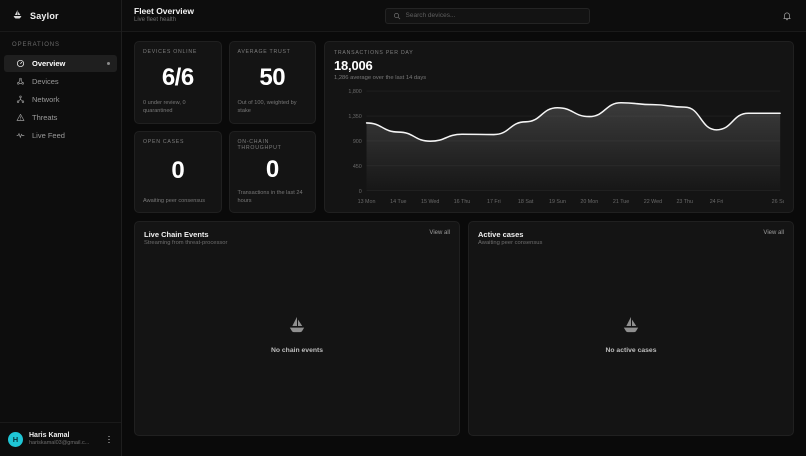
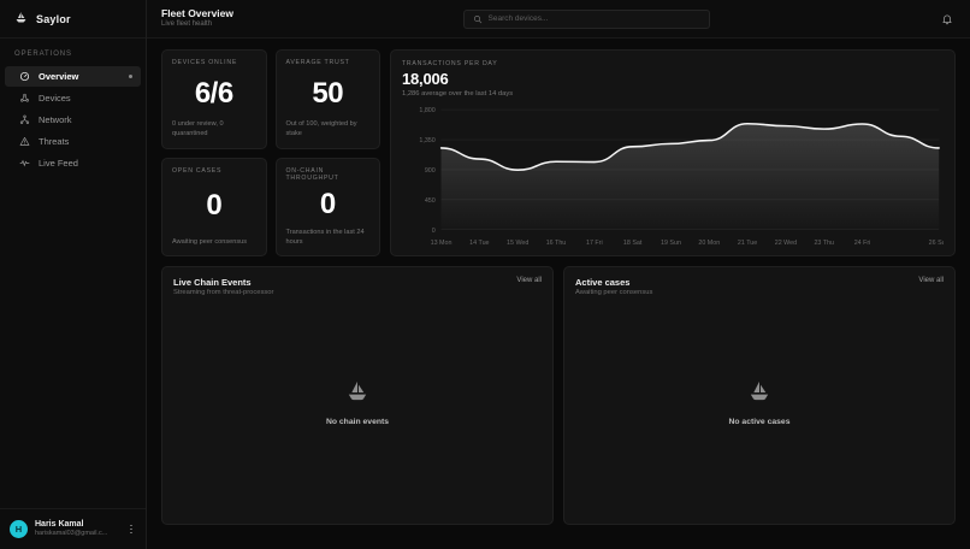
19 Sun: 1500 -> 1300
24 Fri: 1100 -> 1600
26 Sun: 1400 -> 1200
